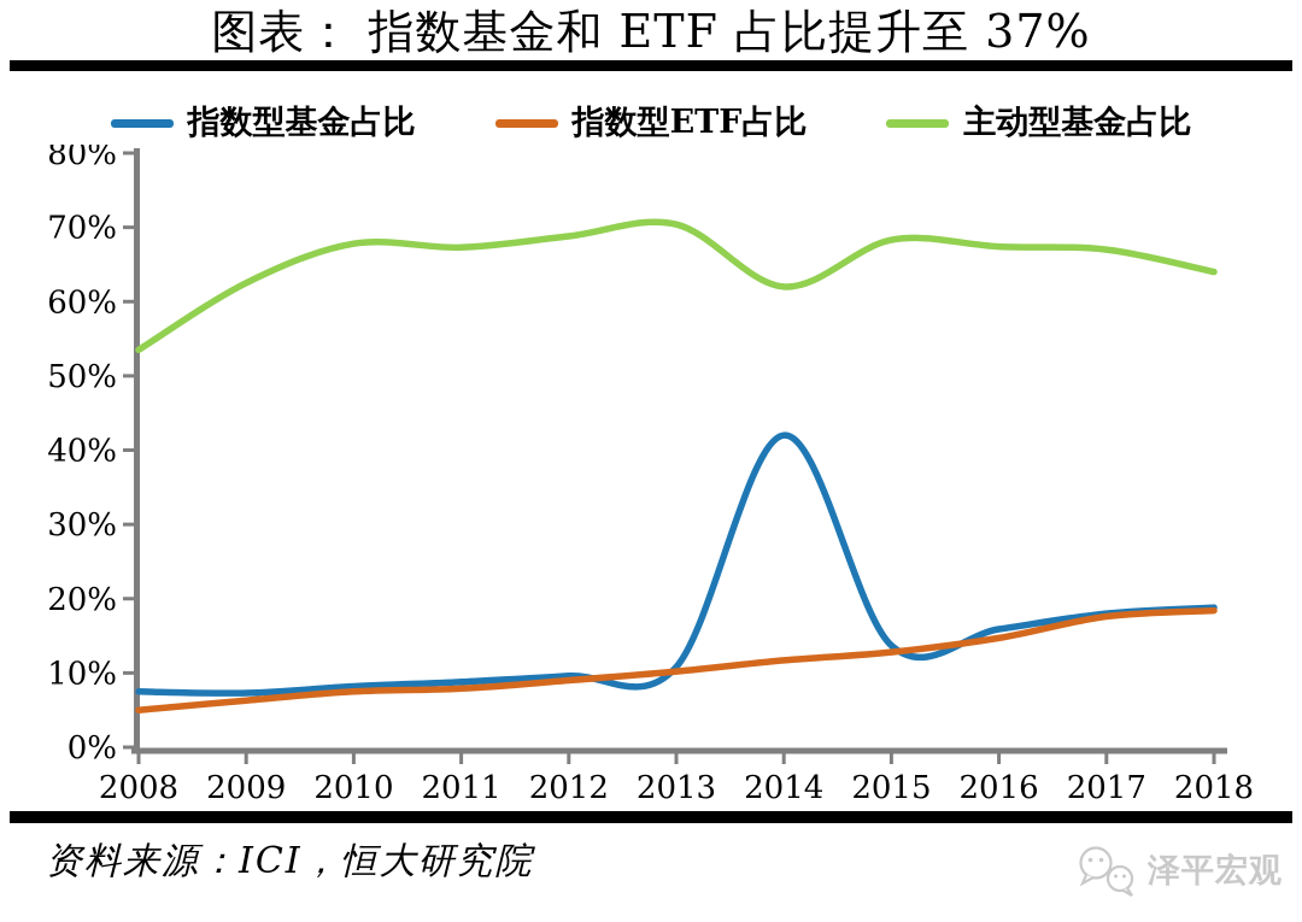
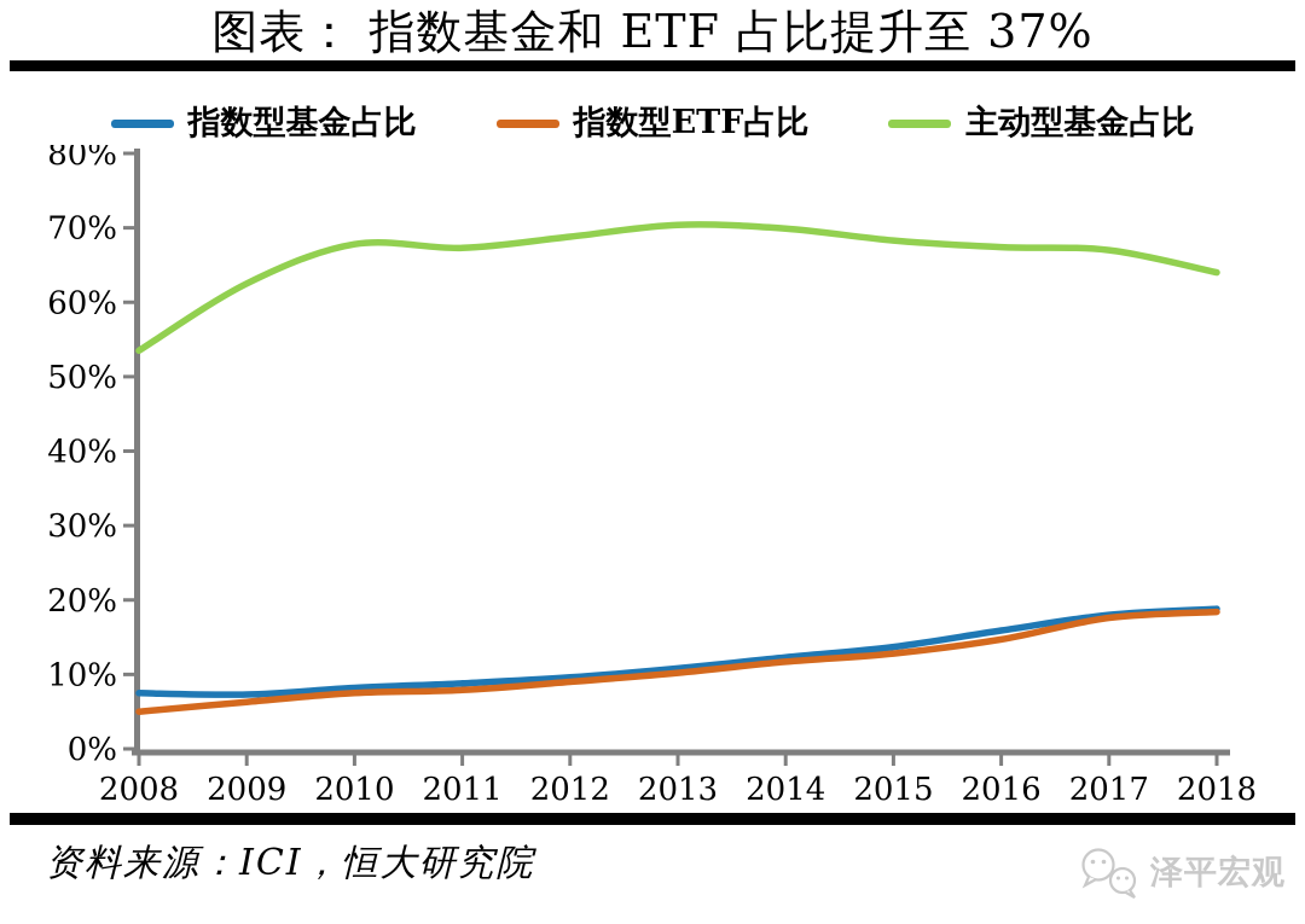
指数型基金占比/2014: 42% -> 12%
主动型基金占比/2014: 62% -> 70%
